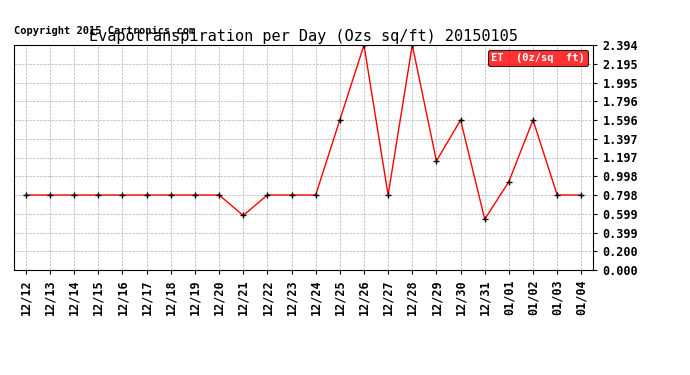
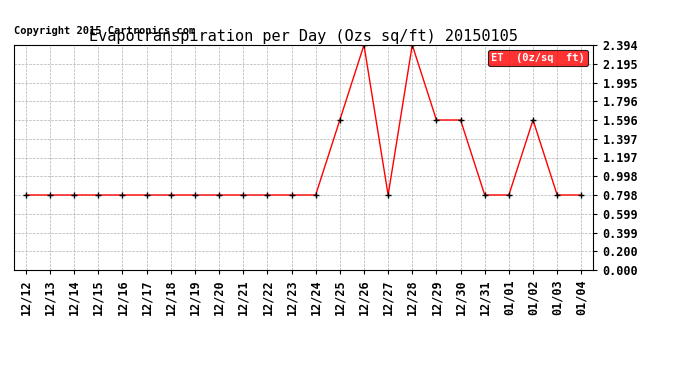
12/21: 0.58 -> 0.80
12/29: 1.16 -> 1.60
12/31: 0.54 -> 0.80
01/01: 0.94 -> 0.80
